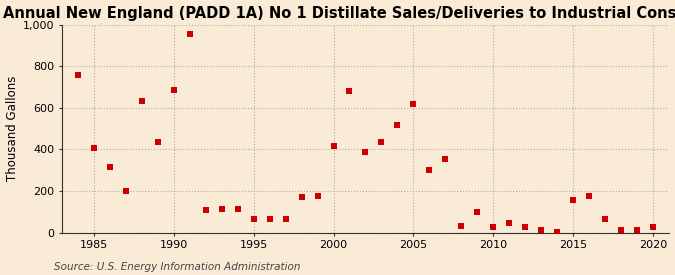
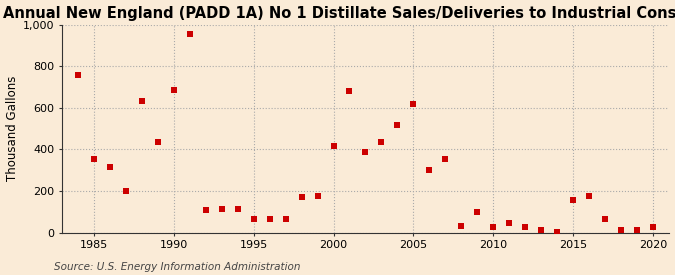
1985: 405 -> 355
